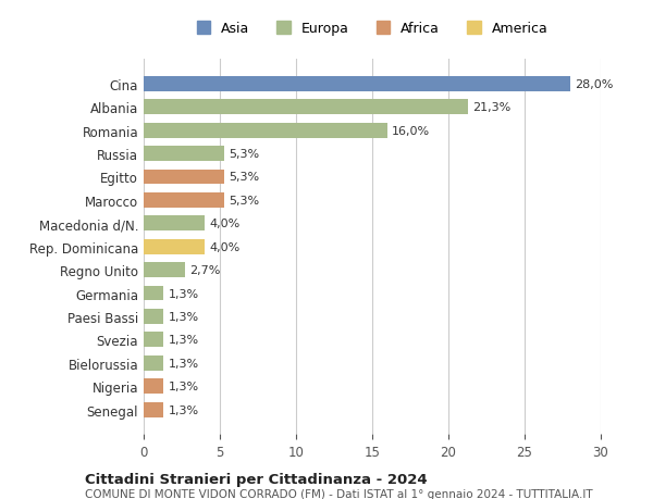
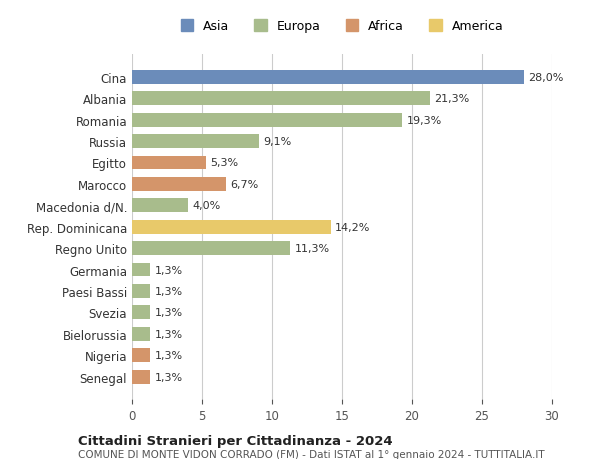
Romania: 16,0% -> 19,3%
Russia: 5,3% -> 9,1%
Marocco: 5,3% -> 6,7%
Rep. Dominicana: 4,0% -> 14,2%
Regno Unito: 2,7% -> 11,3%
